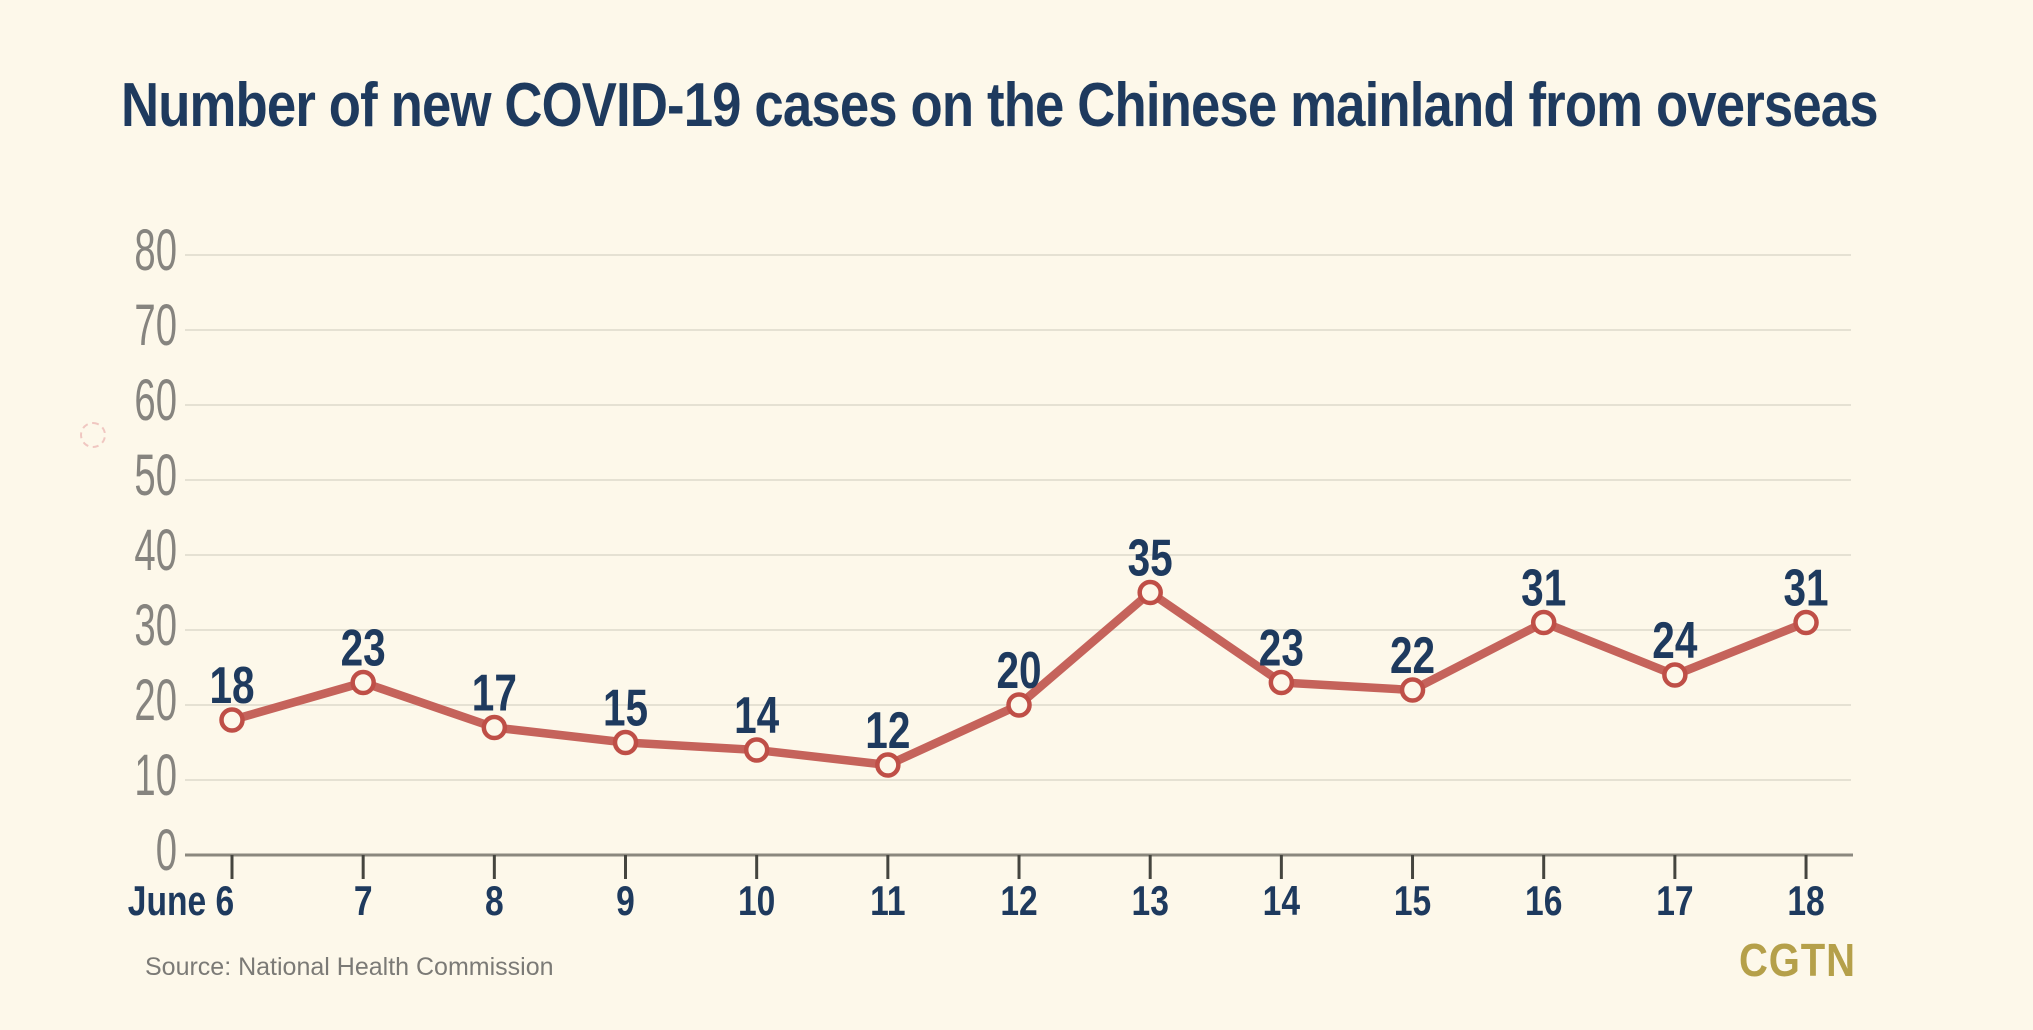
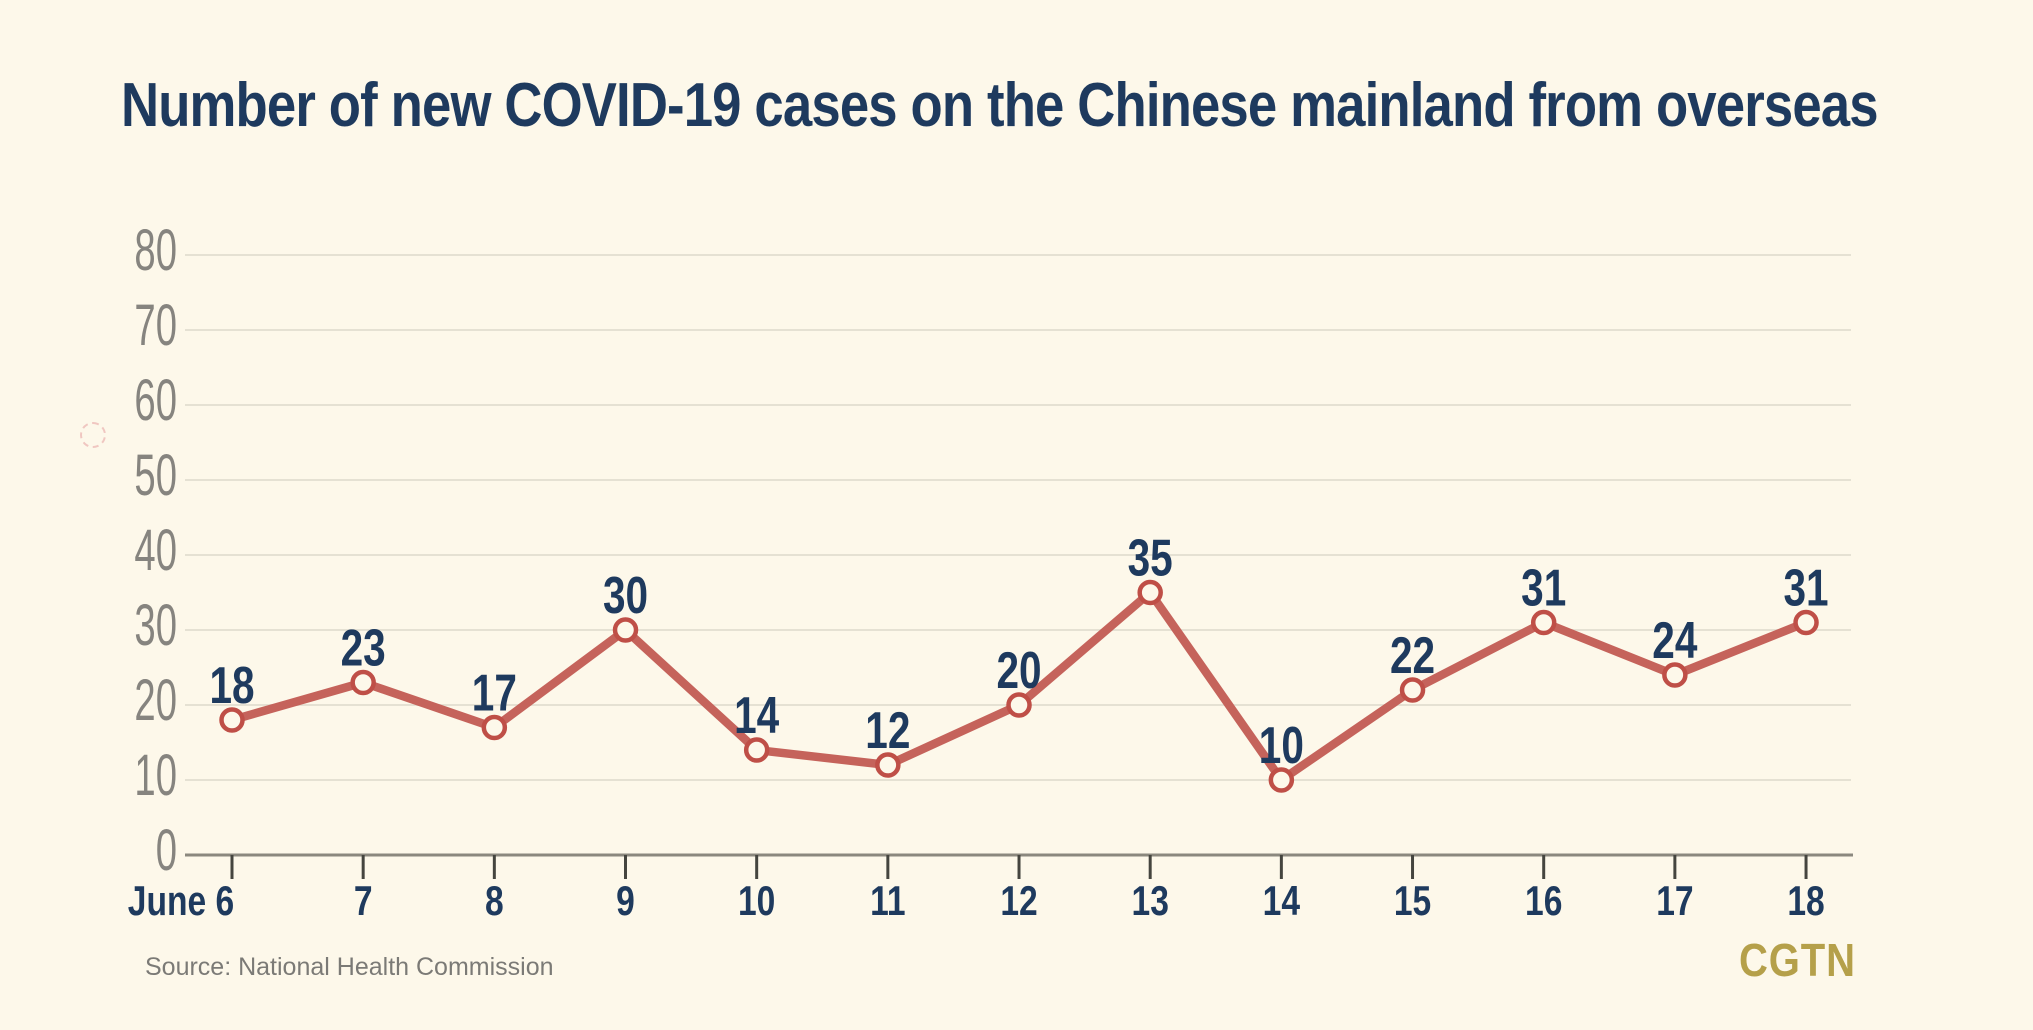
9: 15 -> 30
14: 23 -> 10
